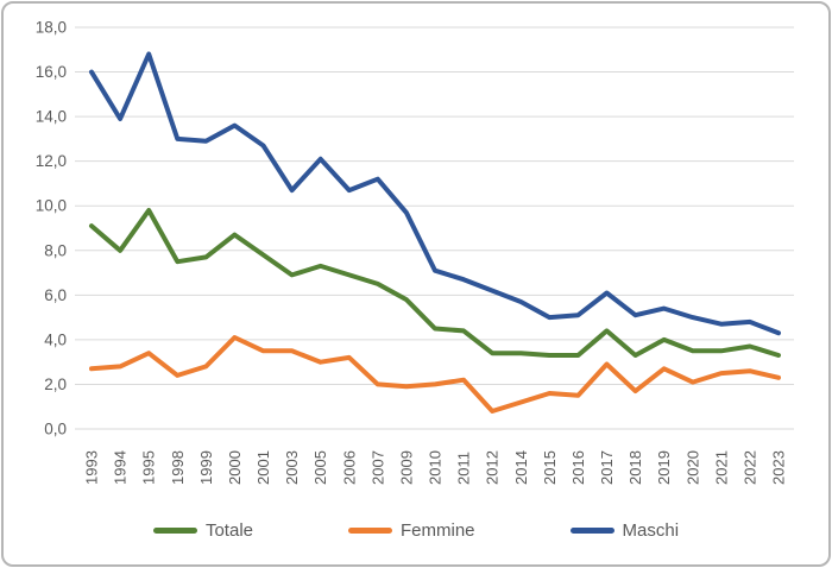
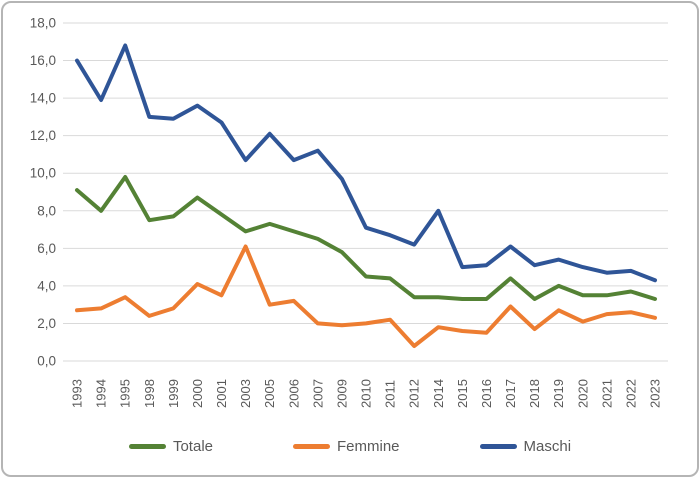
Femmine/2003: 3,5 -> 6,1
Femmine/2014: 1,2 -> 1,8
Maschi/2014: 5,7 -> 8,0
